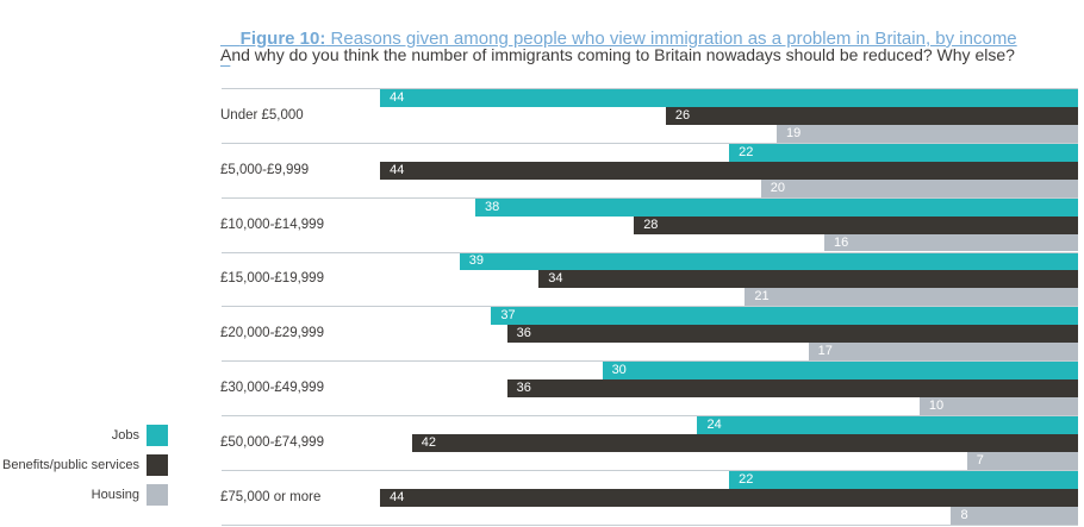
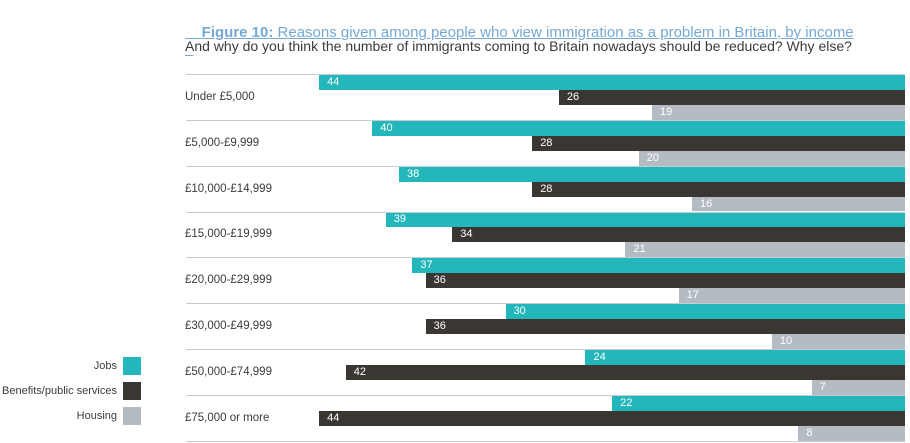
Jobs/£5,000-£9,999: 22 -> 40
Benefits/public services/£5,000-£9,999: 44 -> 28
